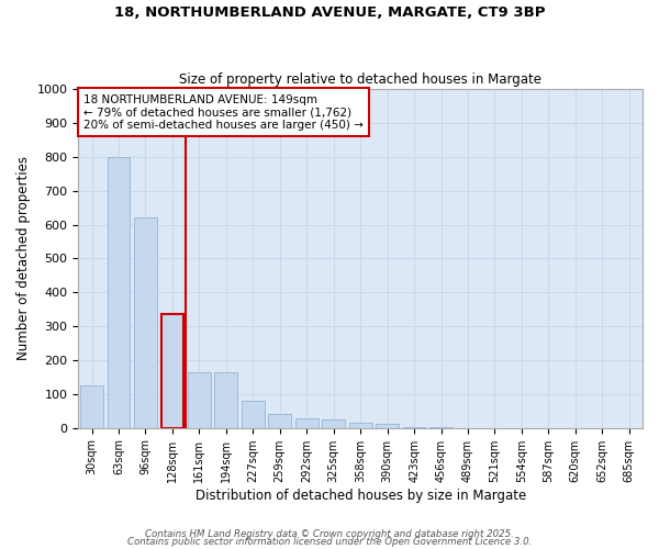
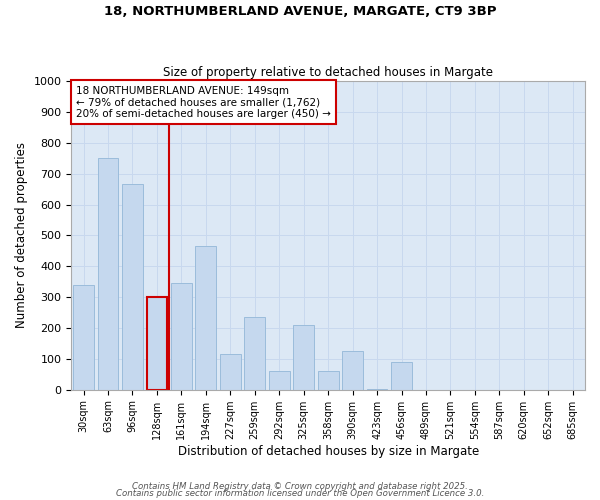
30sqm: 125 -> 340
63sqm: 800 -> 750
96sqm: 620 -> 665
128sqm: 335 -> 300
161sqm: 165 -> 345
194sqm: 165 -> 465
227sqm: 80 -> 115
259sqm: 40 -> 235
292sqm: 28 -> 60
325sqm: 25 -> 210
358sqm: 15 -> 60
390sqm: 12 -> 125
456sqm: 1 -> 90
